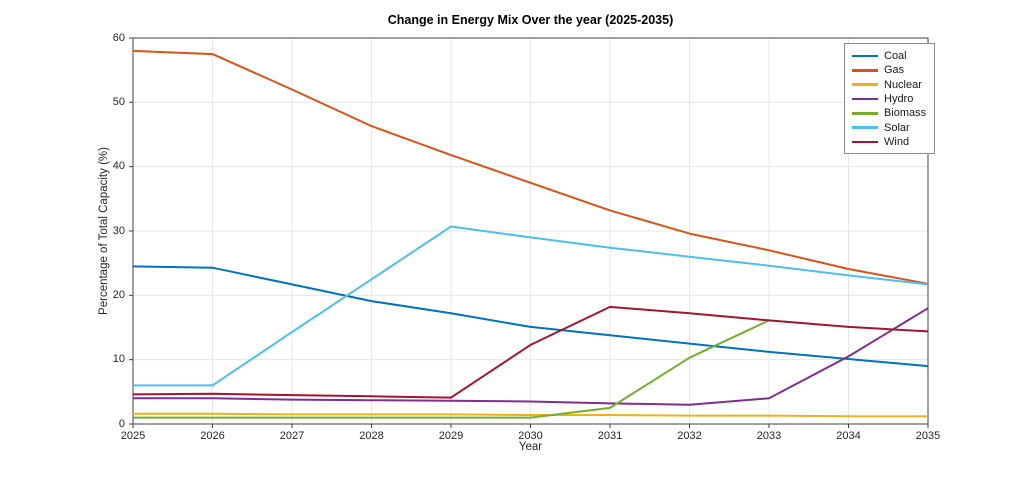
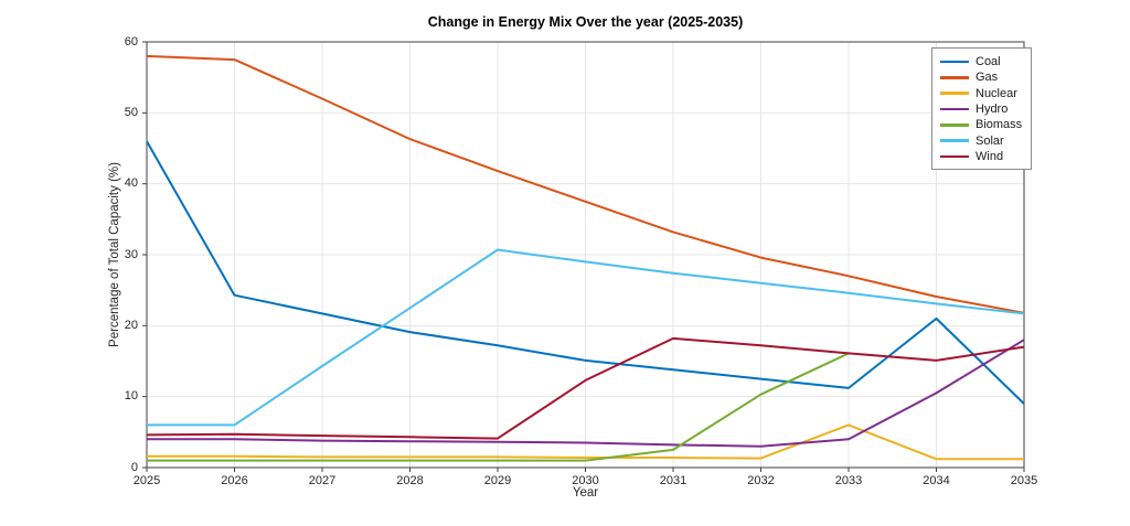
Coal/2025: 24 -> 46
Nuclear/2033: 1 -> 6
Coal/2034: 10 -> 21
Wind/2035: 14 -> 17
